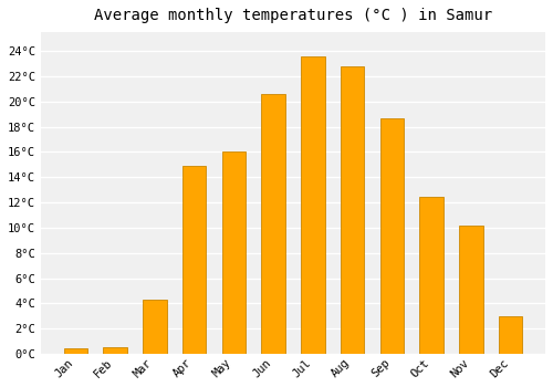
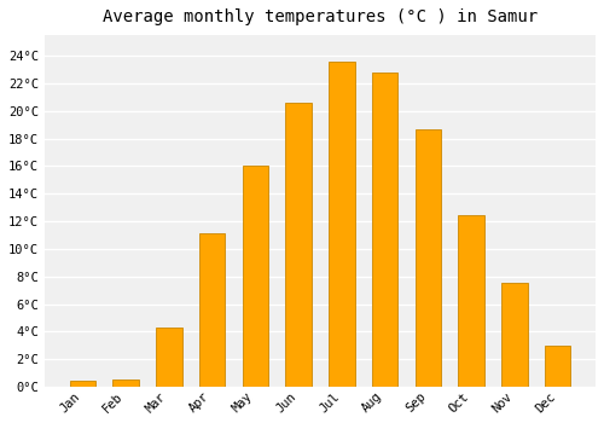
Apr: 14.9°C -> 11.1°C
Nov: 10.2°C -> 7.5°C
